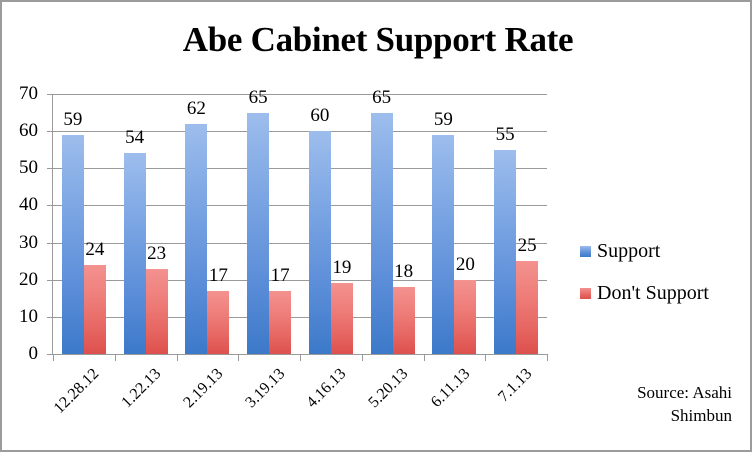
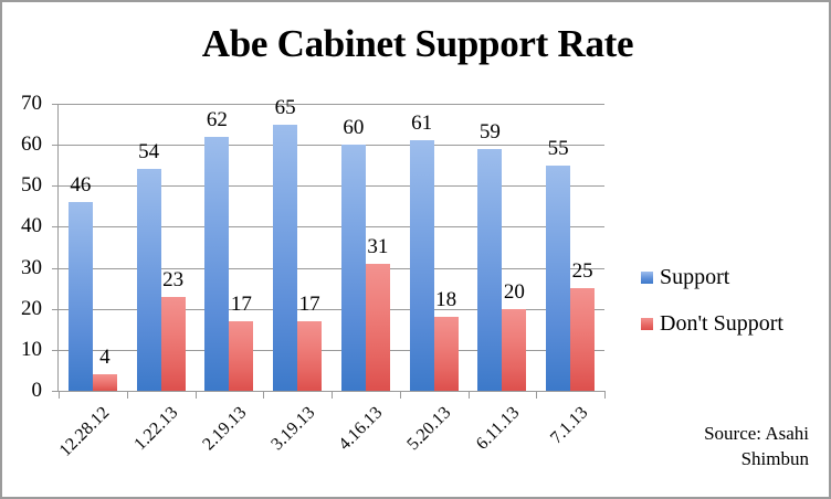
Support/12.28.12: 59 -> 46
Don't Support/12.28.12: 24 -> 4
Don't Support/4.16.13: 19 -> 31
Support/5.20.13: 65 -> 61
